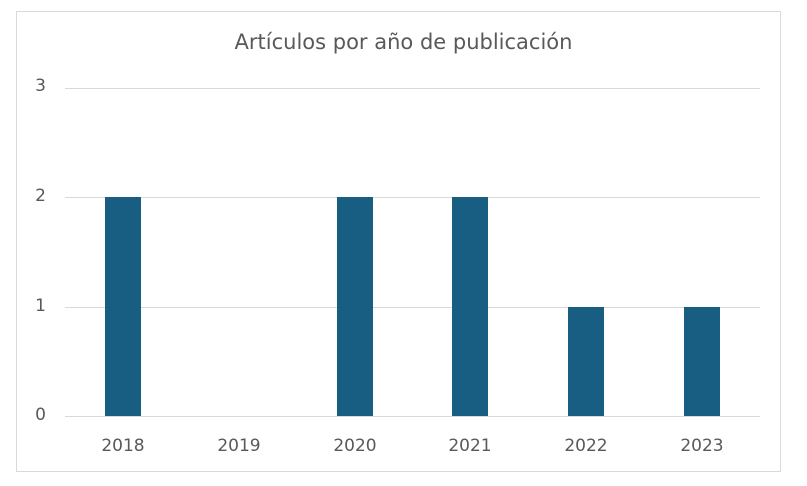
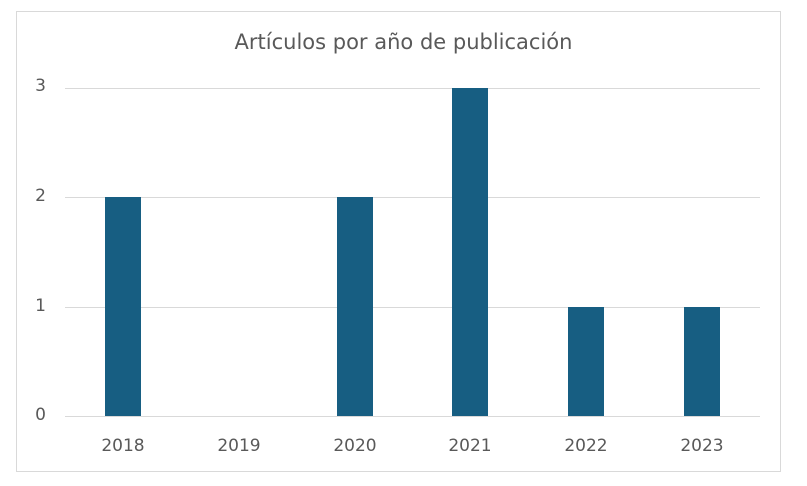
2021: 2 -> 3
